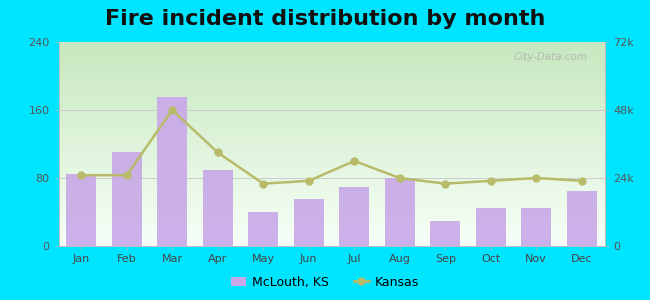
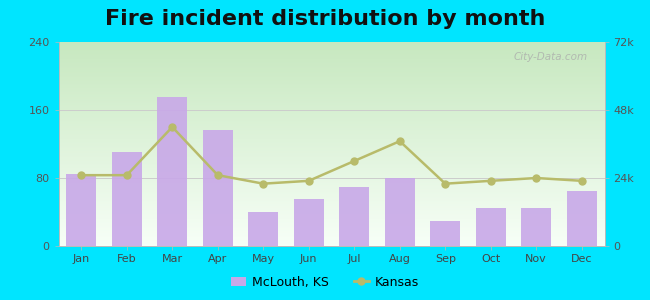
Kansas/Mar: 48k -> 42k
McLouth, KS/Apr: 90 -> 136
Kansas/Apr: 33k -> 25k
Kansas/Aug: 24k -> 37k
